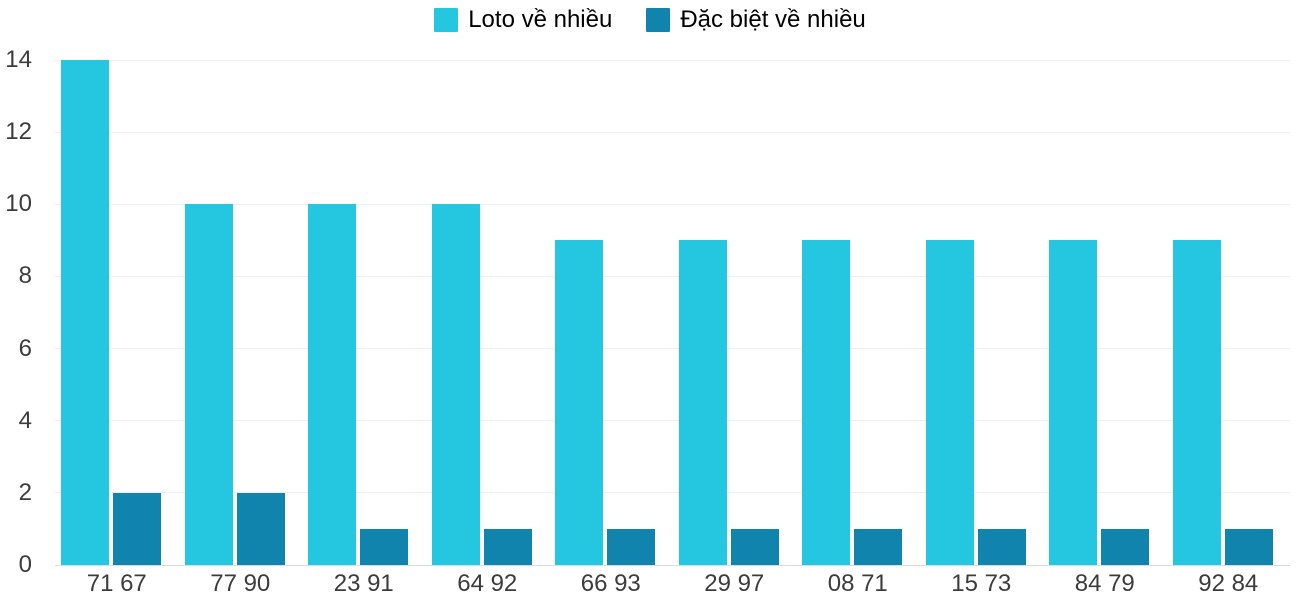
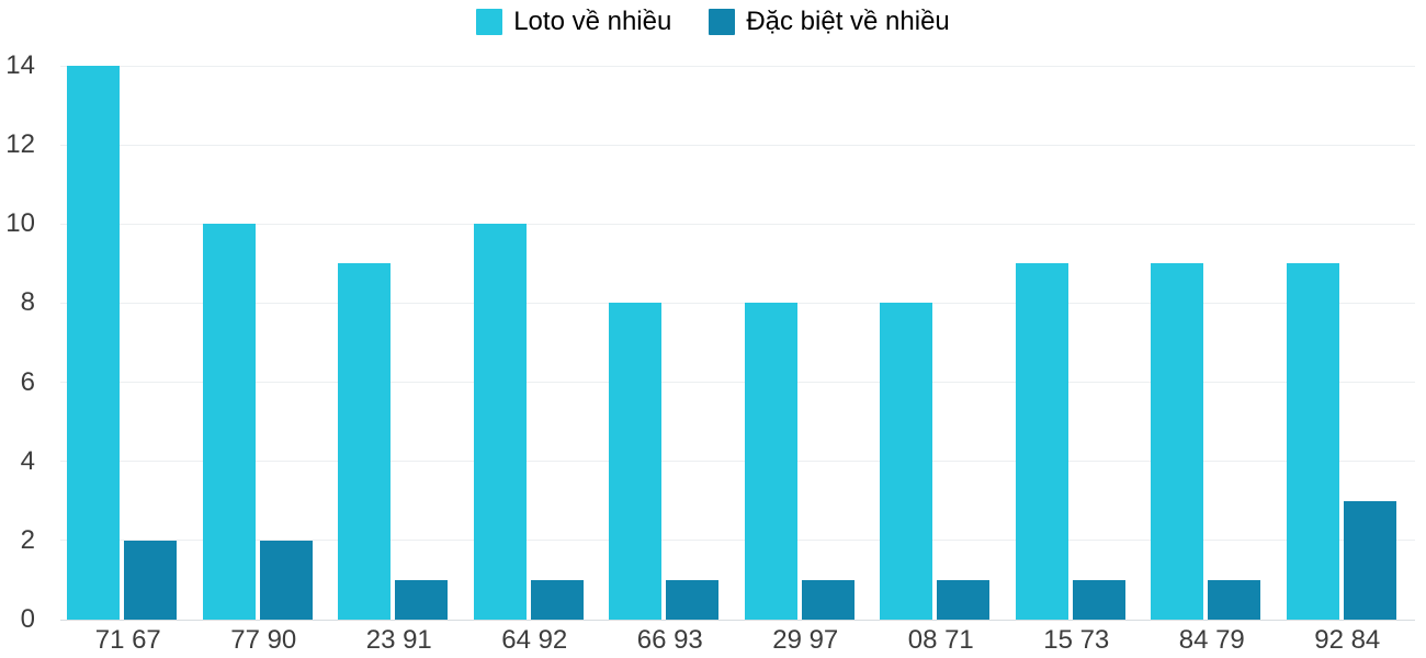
Loto về nhiều/23 91: 10 -> 9
Loto về nhiều/66 93: 9 -> 8
Loto về nhiều/29 97: 9 -> 8
Loto về nhiều/08 71: 9 -> 8
Đặc biệt về nhiều/92 84: 1 -> 3
